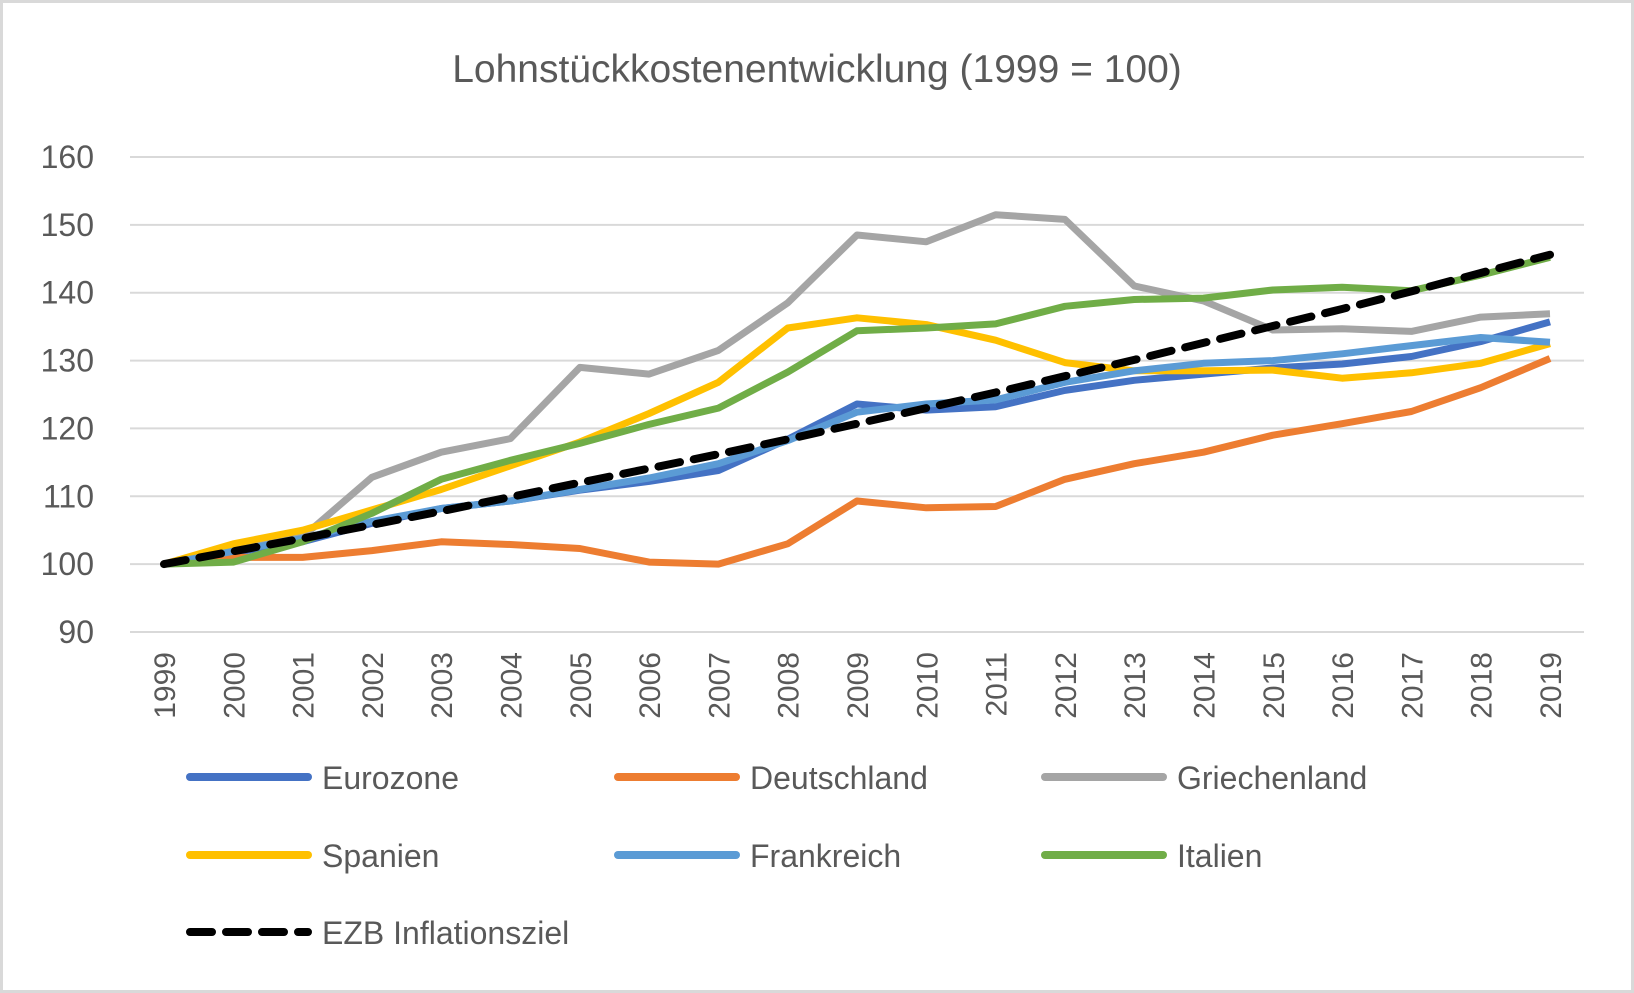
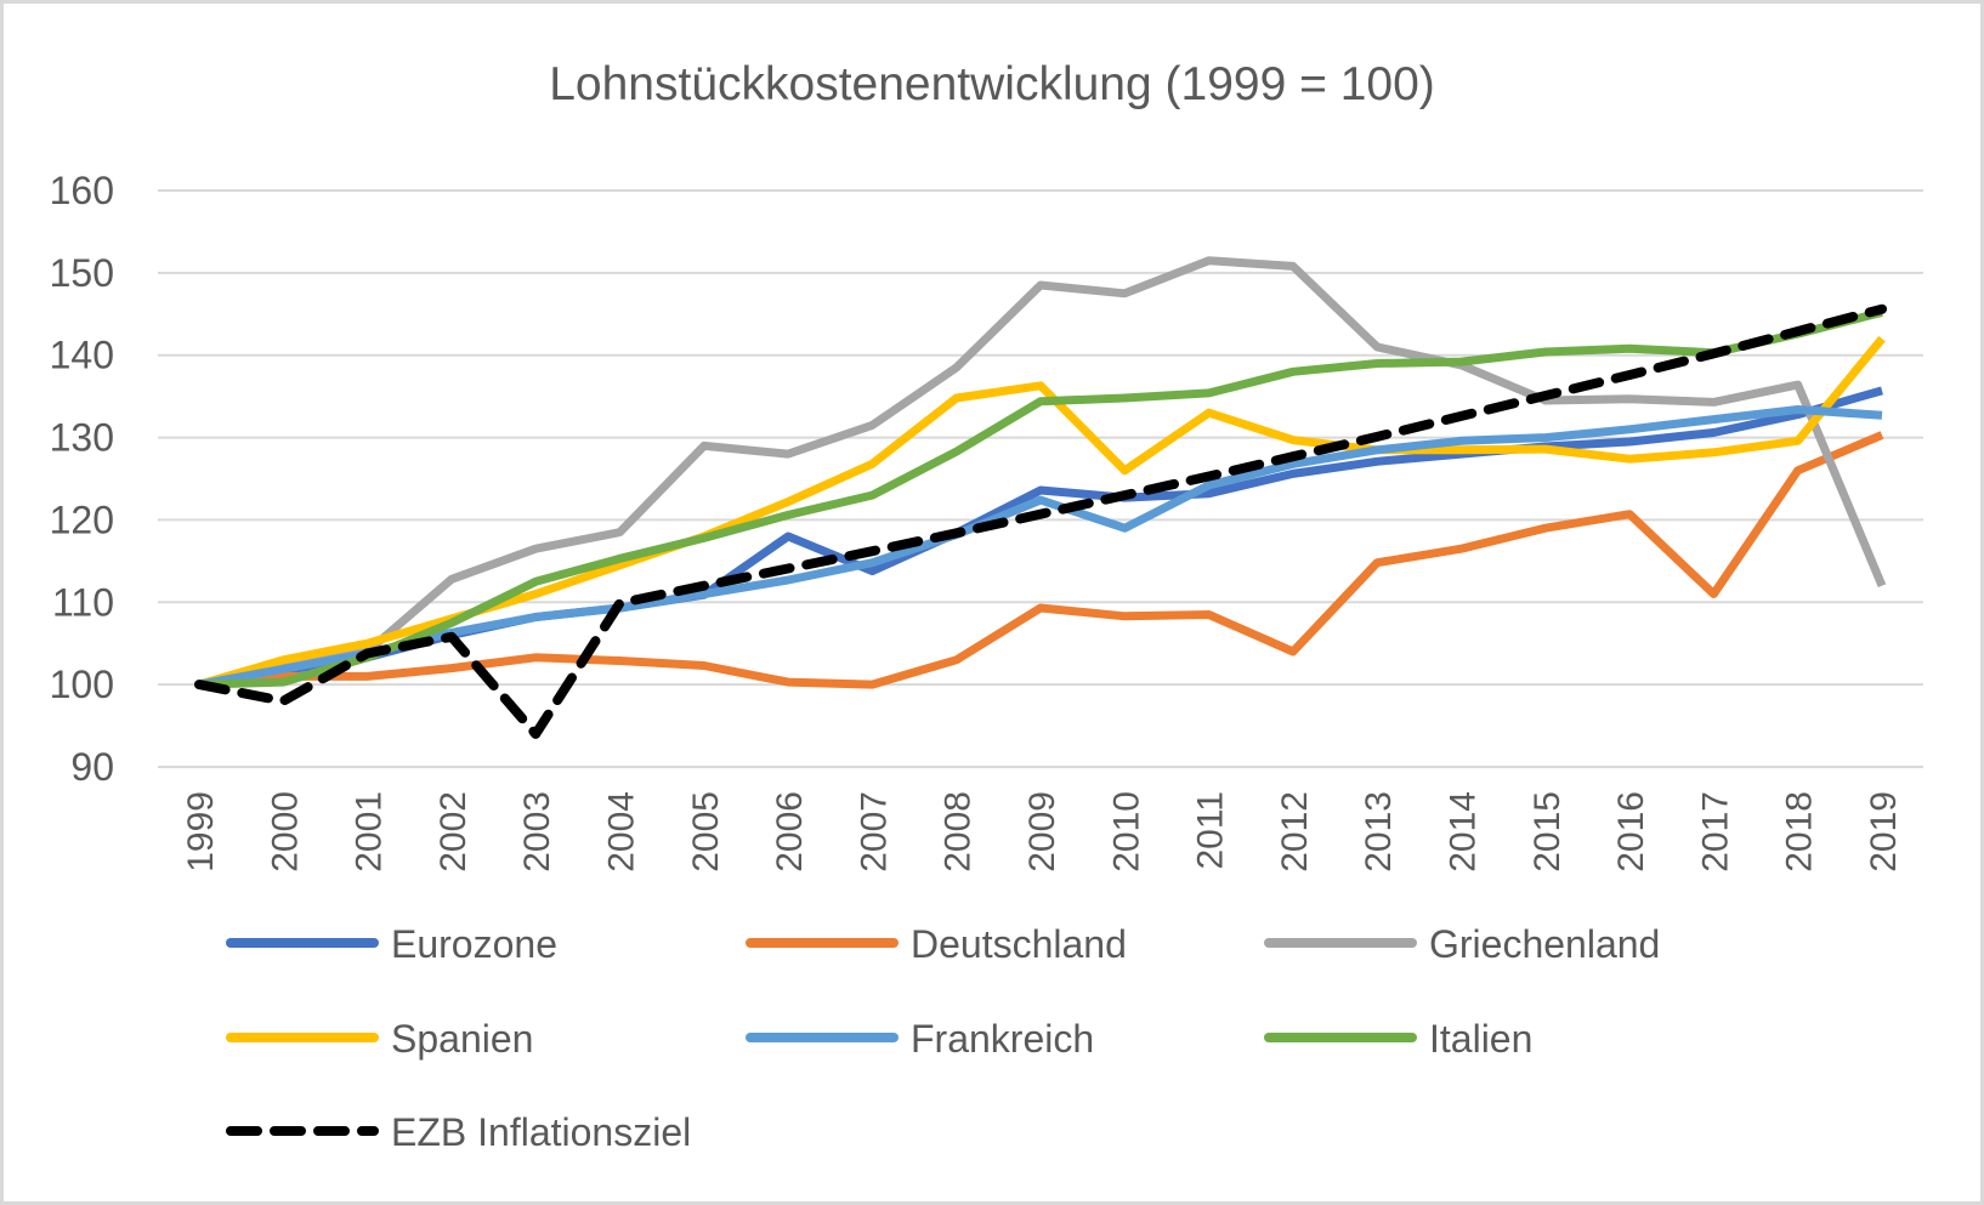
EZB Inflationsziel/2000: 102 -> 98
EZB Inflationsziel/2003: 108 -> 94
Eurozone/2006: 112 -> 118
Spanien/2010: 135 -> 126
Frankreich/2010: 124 -> 119
Deutschland/2012: 112 -> 104
Deutschland/2017: 122 -> 111
Griechenland/2019: 137 -> 112
Spanien/2019: 132 -> 142
